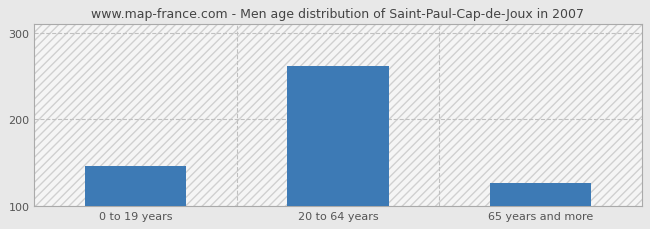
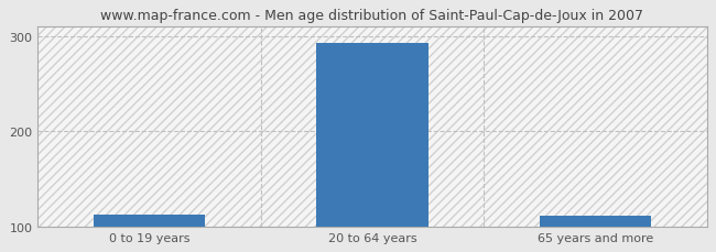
0 to 19 years: 146 -> 113
20 to 64 years: 262 -> 293
65 years and more: 126 -> 111
